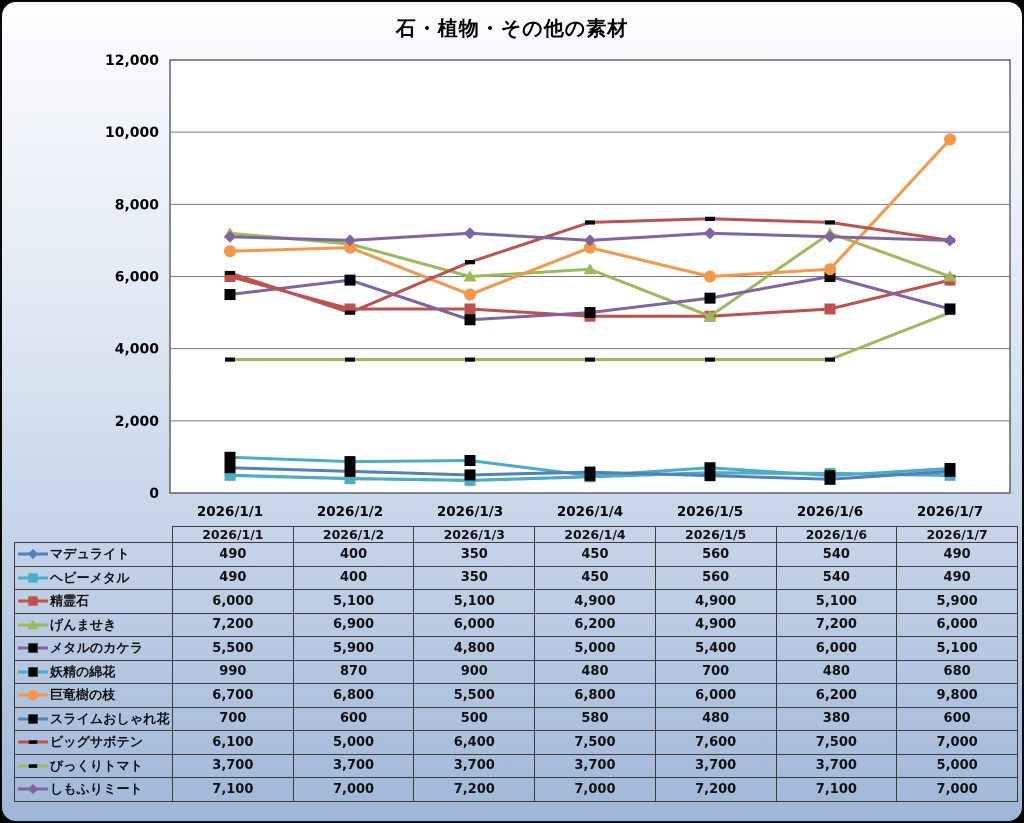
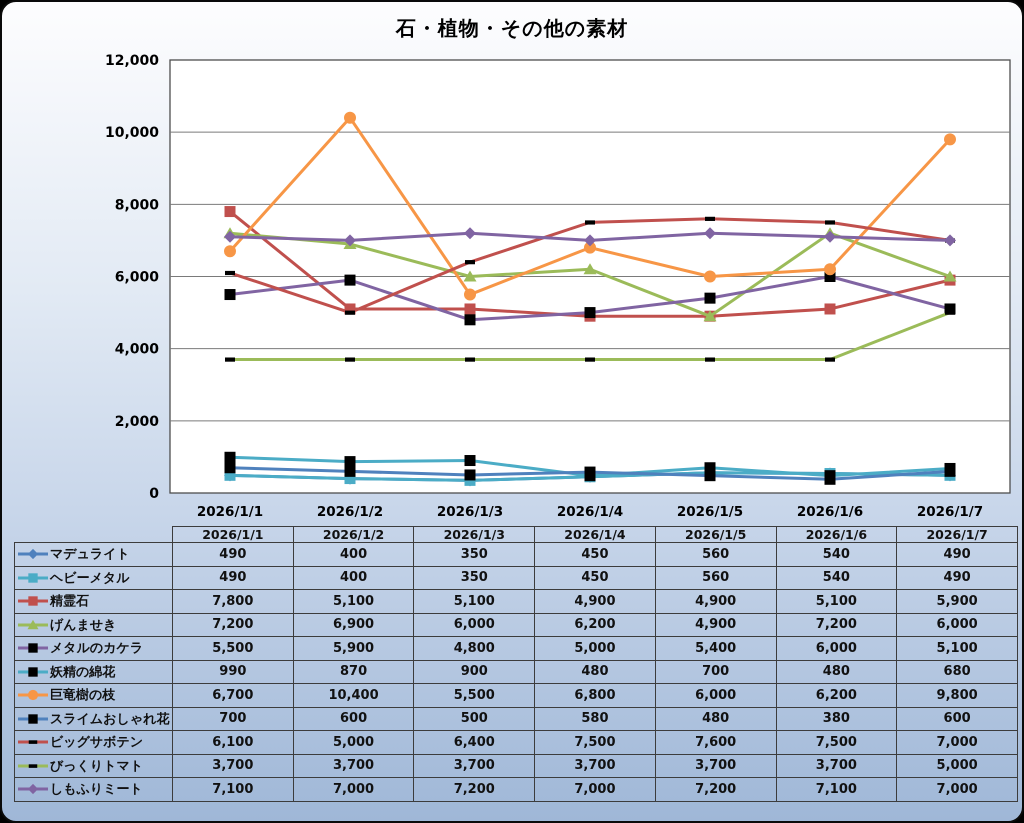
精霊石/2026/1/1: 6,000 -> 7,800
巨竜樹の枝/2026/1/2: 6,800 -> 10,400
